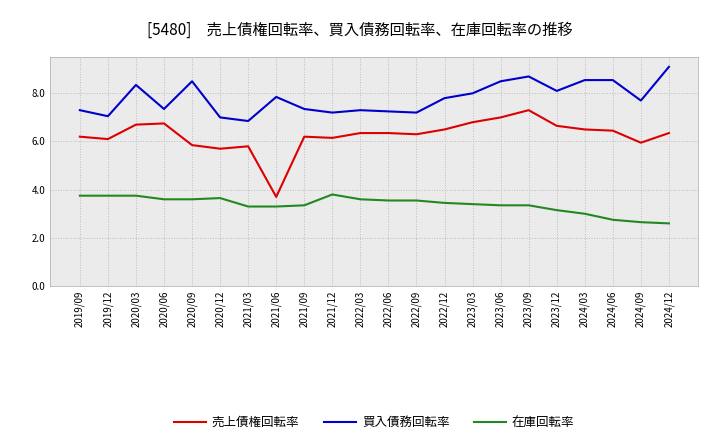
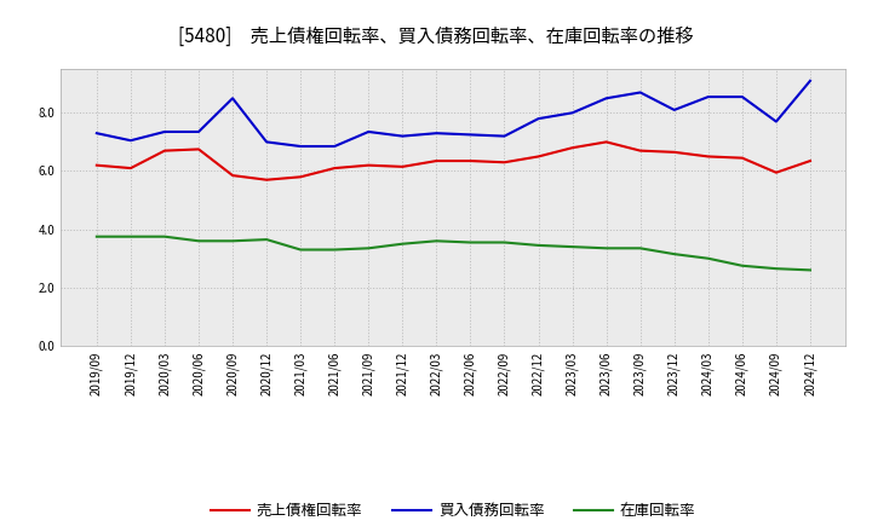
買入債務回転率/2020/03: 8.35 -> 7.35
売上債権回転率/2021/06: 3.70 -> 6.10
買入債務回転率/2021/06: 7.85 -> 6.85
在庫回転率/2021/12: 3.80 -> 3.50
売上債権回転率/2023/09: 7.30 -> 6.70
